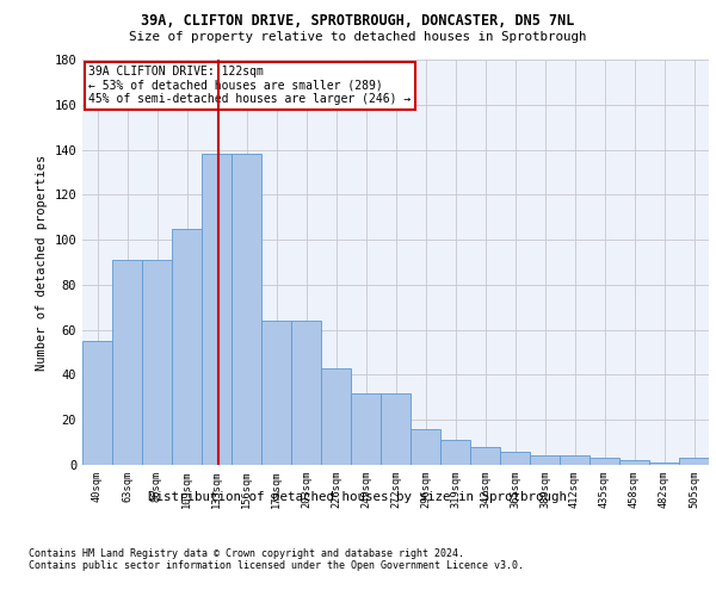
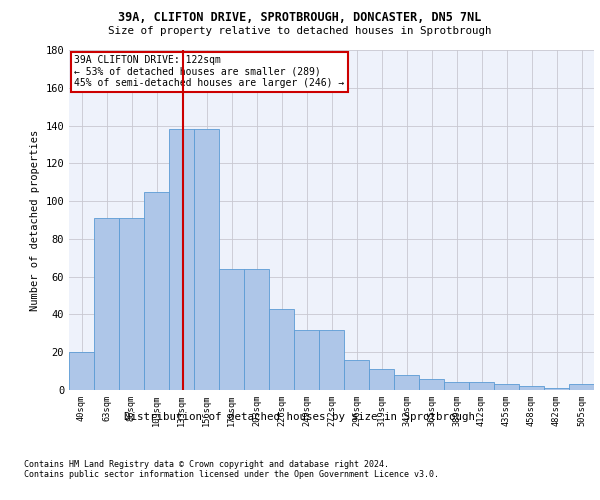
40sqm: 55 -> 20
